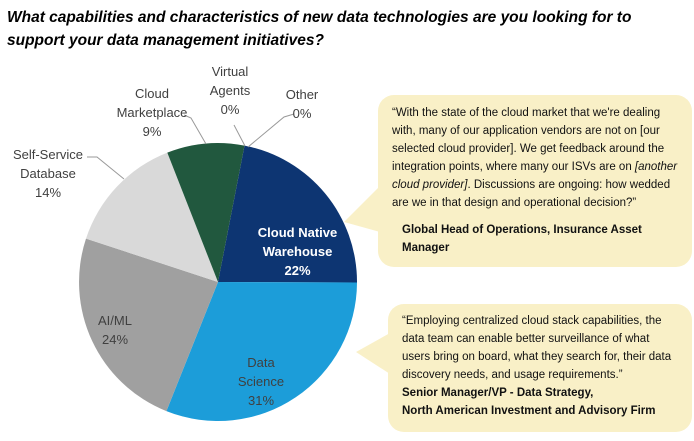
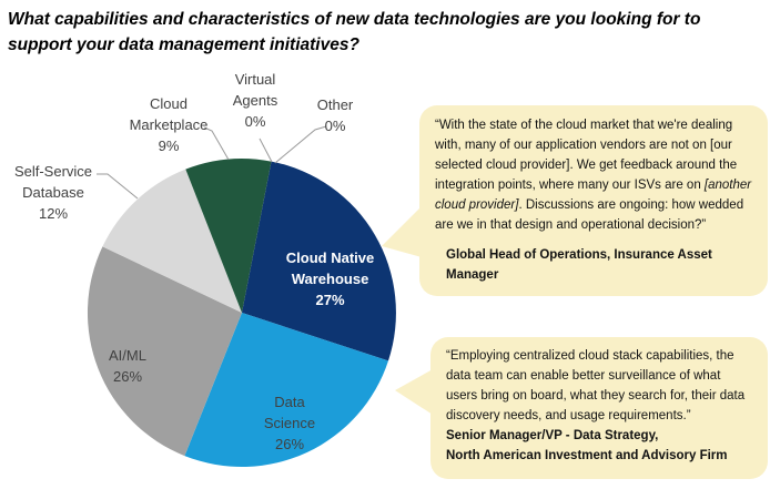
Cloud Native Warehouse: 22% -> 27%
Data Science: 31% -> 26%
AI/ML: 24% -> 26%
Self-Service Database: 14% -> 12%
